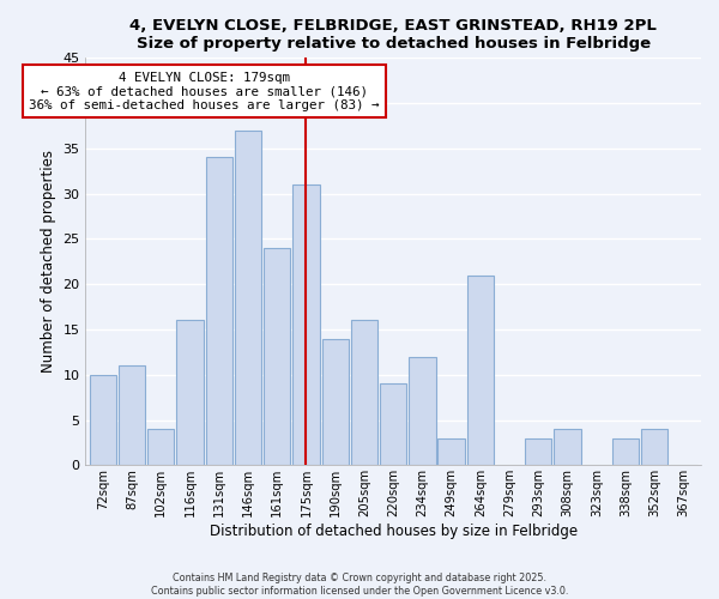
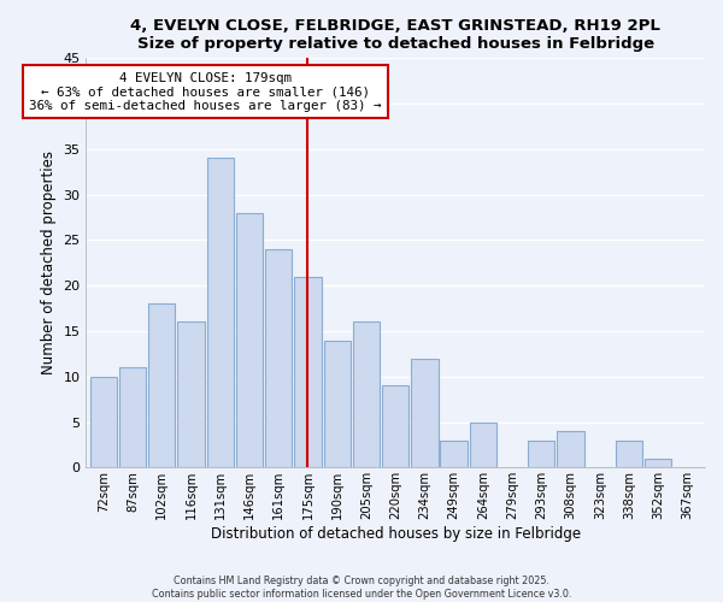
102sqm: 4 -> 18
146sqm: 37 -> 28
175sqm: 31 -> 21
264sqm: 21 -> 5
352sqm: 4 -> 1
